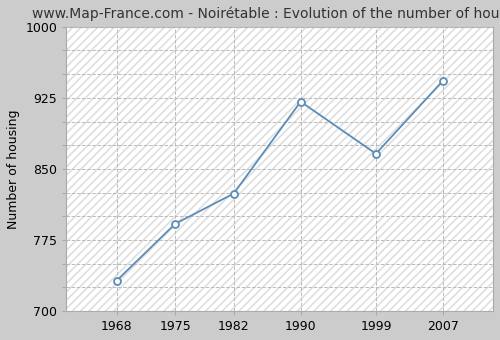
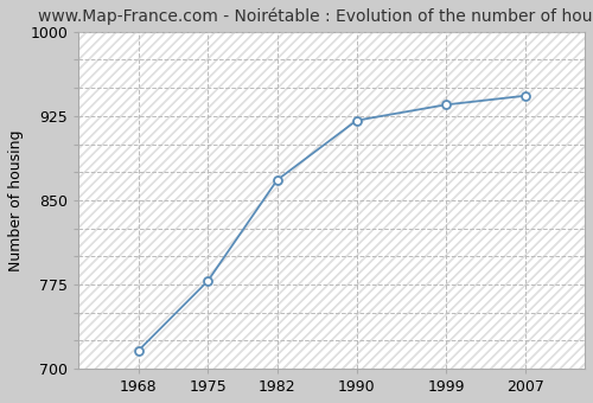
1968: 732 -> 716
1975: 792 -> 778
1982: 824 -> 868
1999: 866 -> 935
